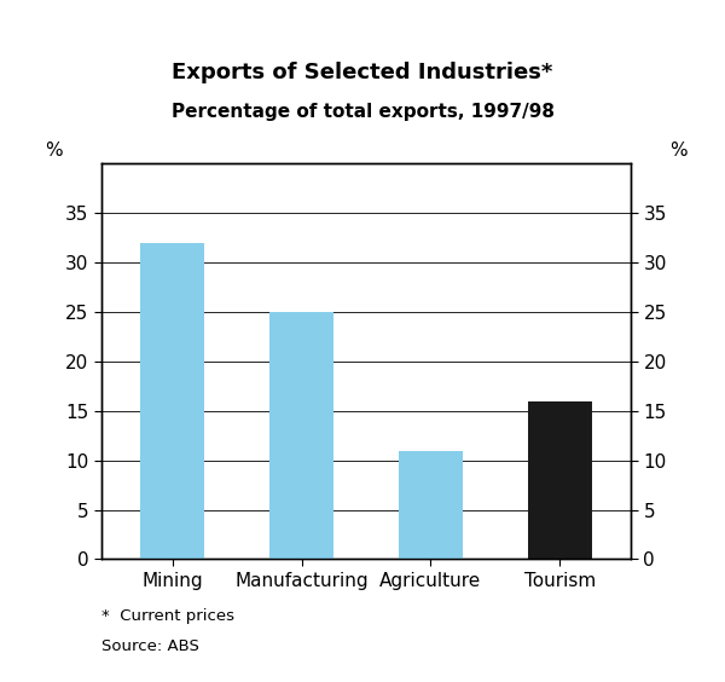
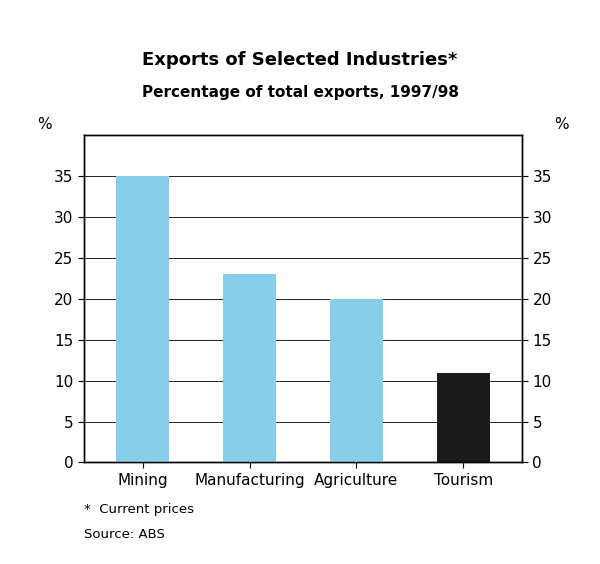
Mining: 32 -> 35
Manufacturing: 25 -> 23
Agriculture: 11 -> 20
Tourism: 16 -> 11
